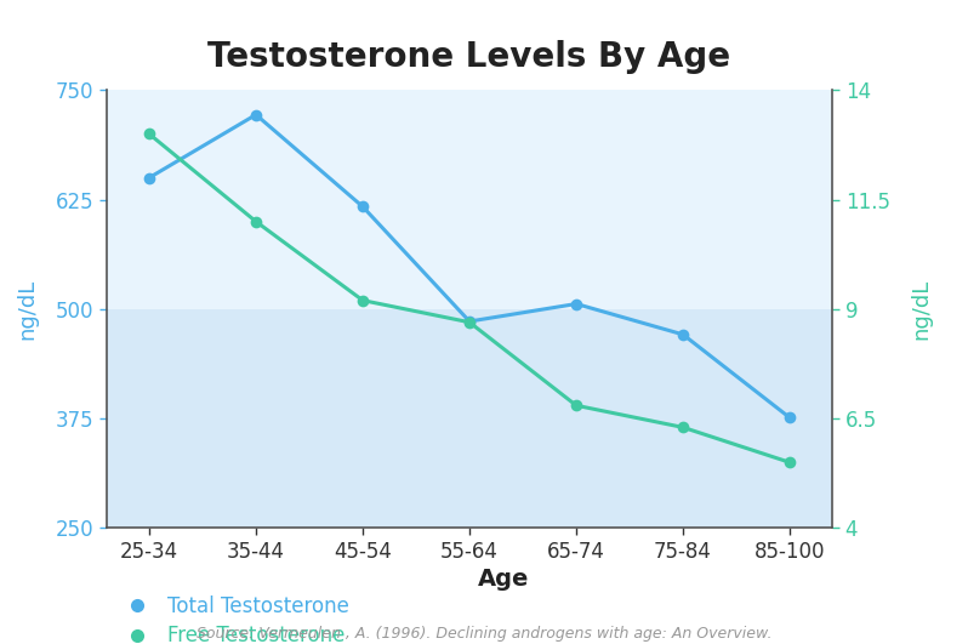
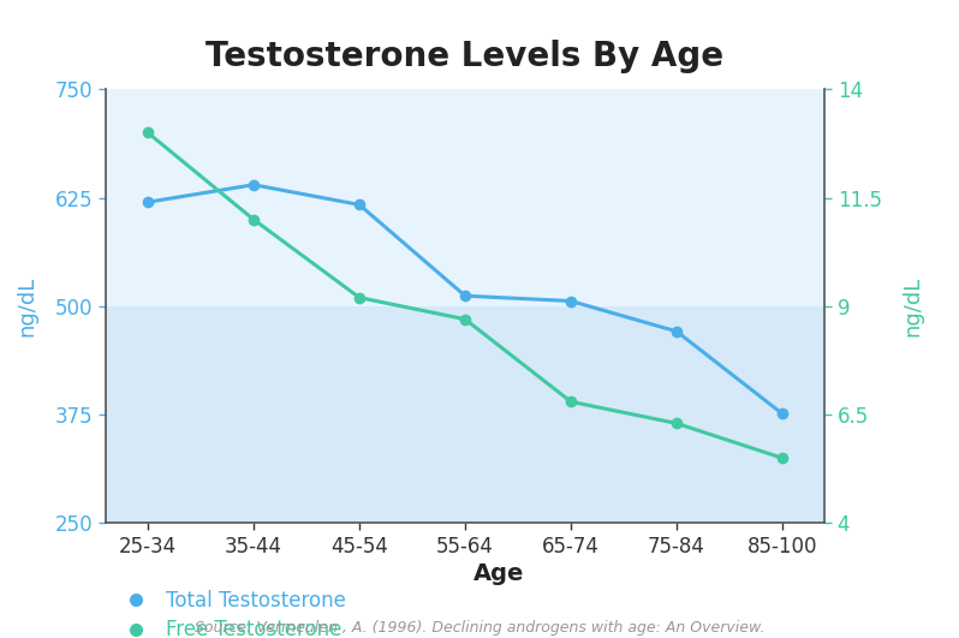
Total Testosterone/25-34: 650 -> 620
Total Testosterone/35-44: 722 -> 640
Total Testosterone/55-64: 486 -> 512
